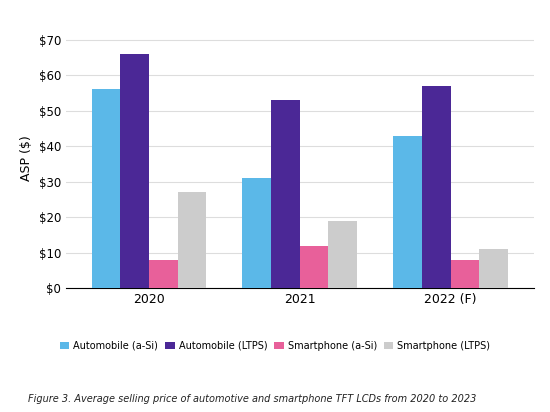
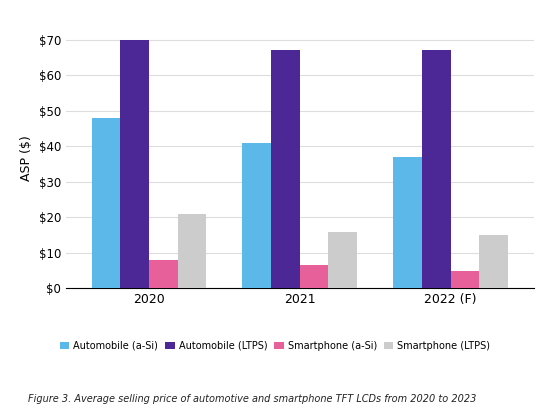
Automobile (a-Si)/2020: $56 -> $48
Automobile (LTPS)/2020: $66 -> $70
Smartphone (LTPS)/2020: $27 -> $21
Automobile (a-Si)/2021: $31 -> $41
Automobile (LTPS)/2021: $53 -> $67
Smartphone (a-Si)/2021: $12.0 -> $6.5
Smartphone (LTPS)/2021: $19 -> $16
Automobile (a-Si)/2022 (F): $43 -> $37
Automobile (LTPS)/2022 (F): $57 -> $67
Smartphone (a-Si)/2022 (F): $8.0 -> $5.0
Smartphone (LTPS)/2022 (F): $11 -> $15
